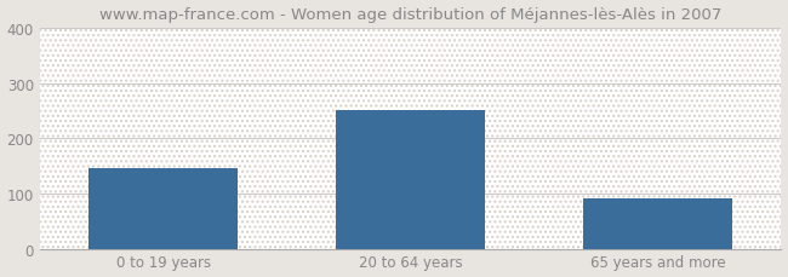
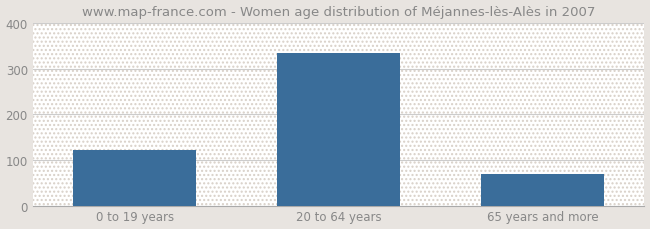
0 to 19 years: 145 -> 122
20 to 64 years: 250 -> 333
65 years and more: 90 -> 70
